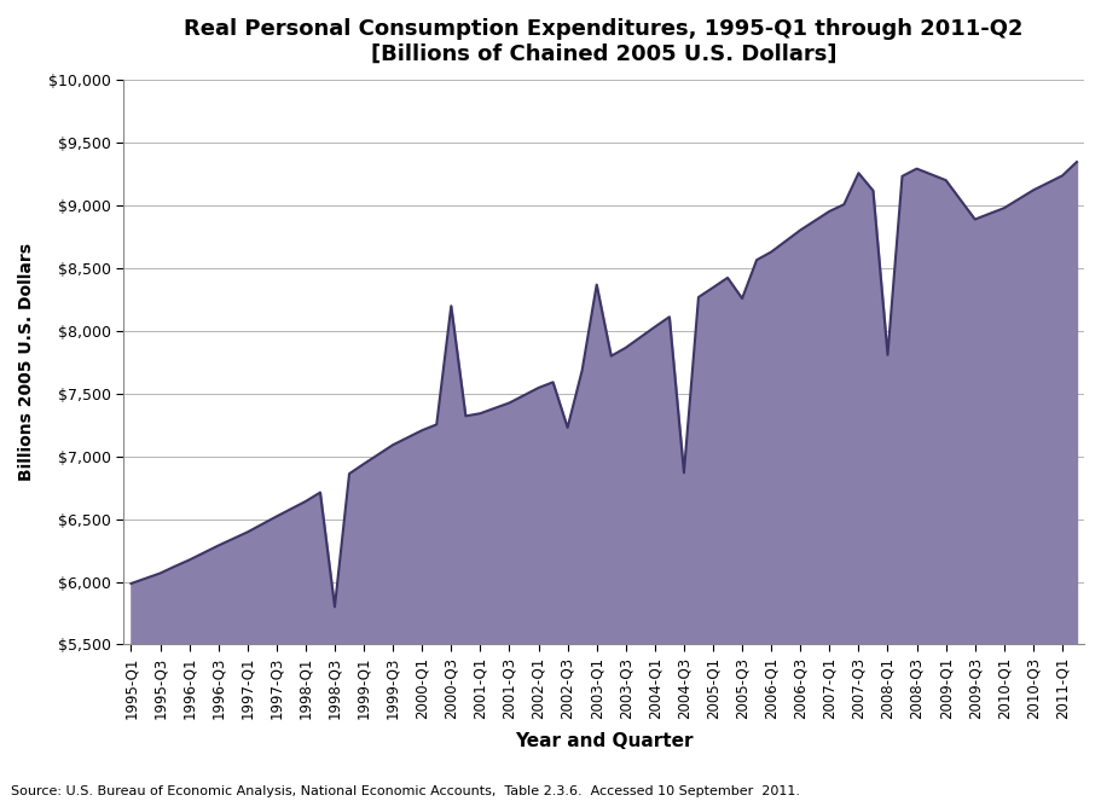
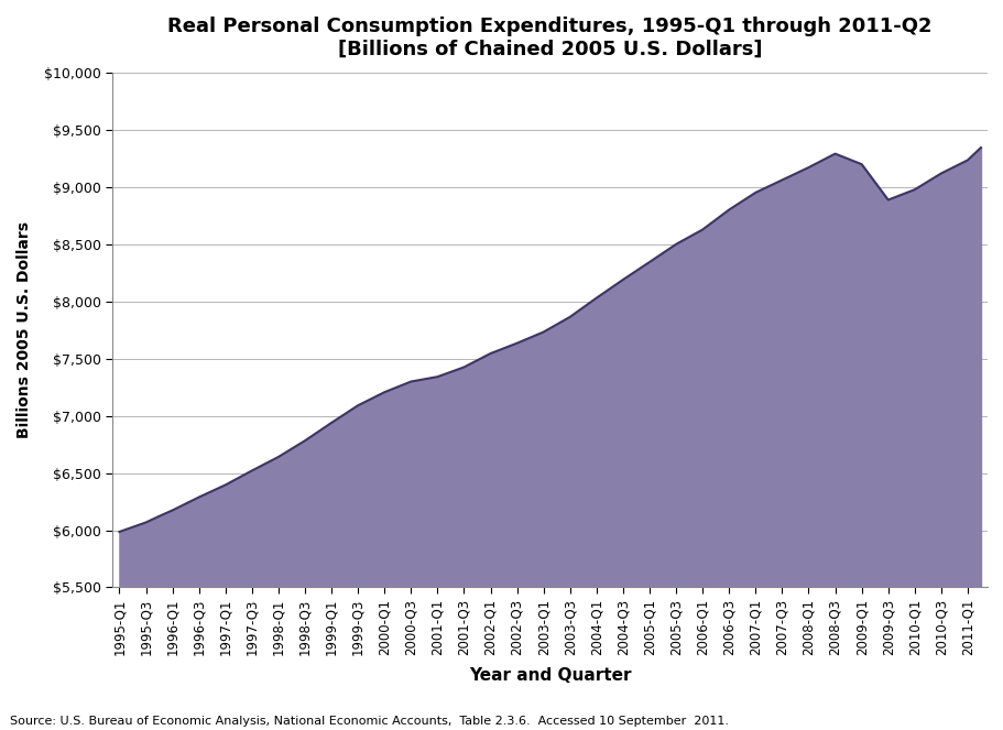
1998-Q3: $5,800 -> $6,780
2000-Q3: $8,200 -> $7,300
2002-Q3: $7,230 -> $7,640
2003-Q1: $8,370 -> $7,740
2004-Q3: $6,870 -> $8,190
2005-Q3: $8,260 -> $8,500
2007-Q3: $9,260 -> $9,060
2008-Q1: $7,810 -> $9,180
